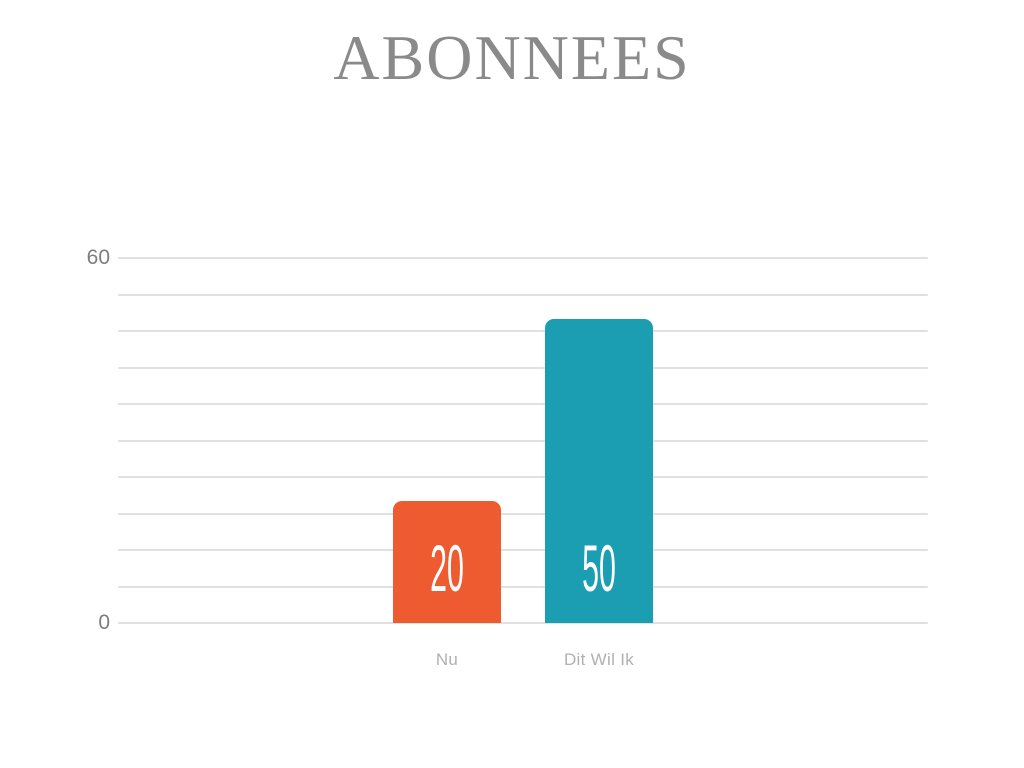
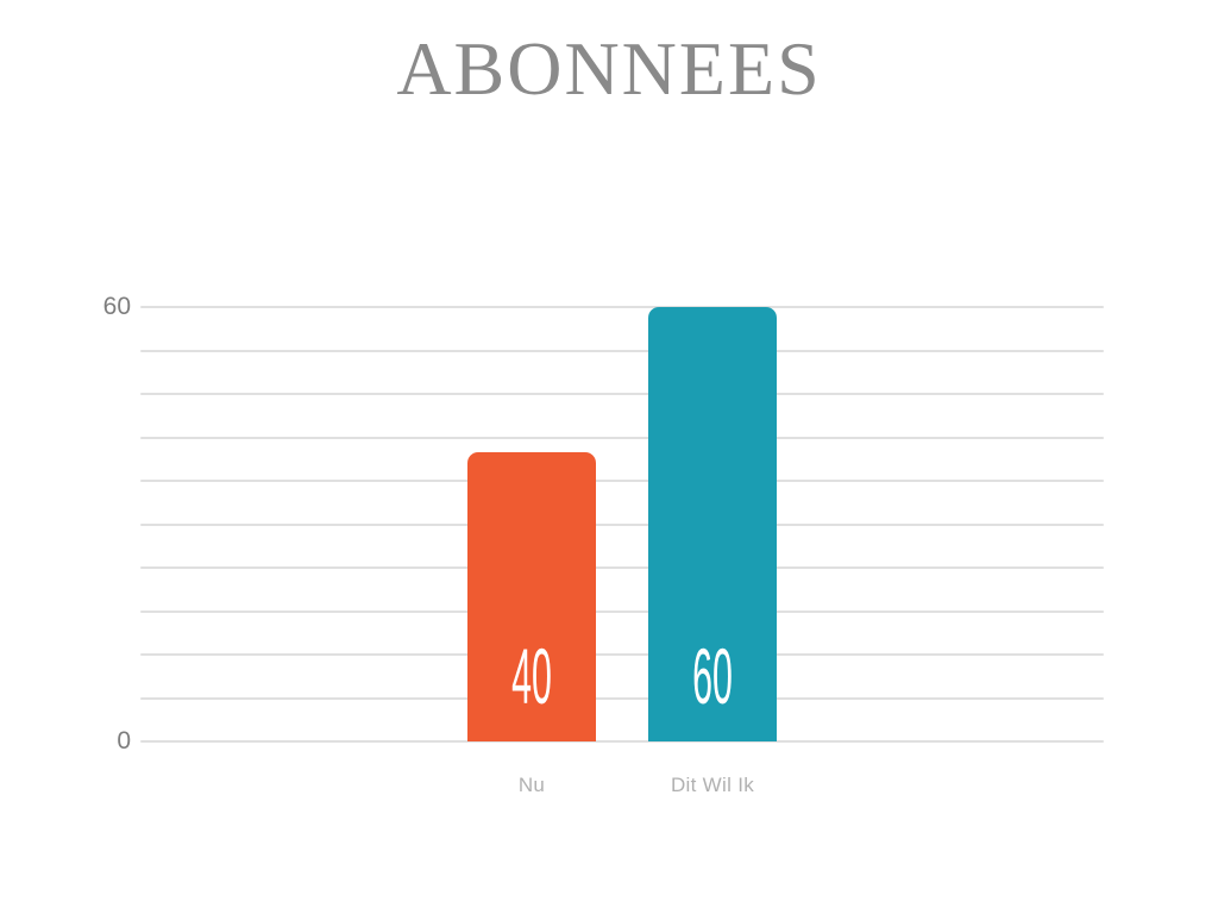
Nu: 20 -> 40
Dit Wil Ik: 50 -> 60
